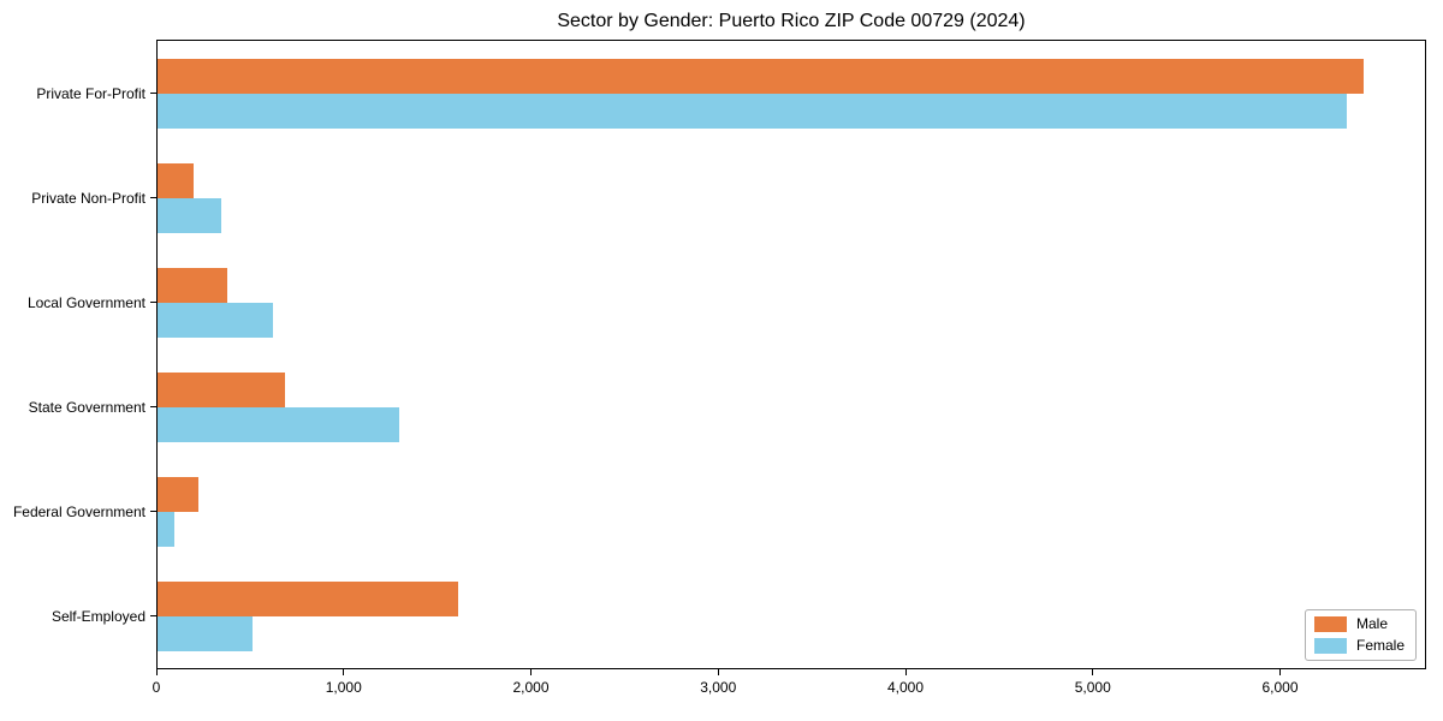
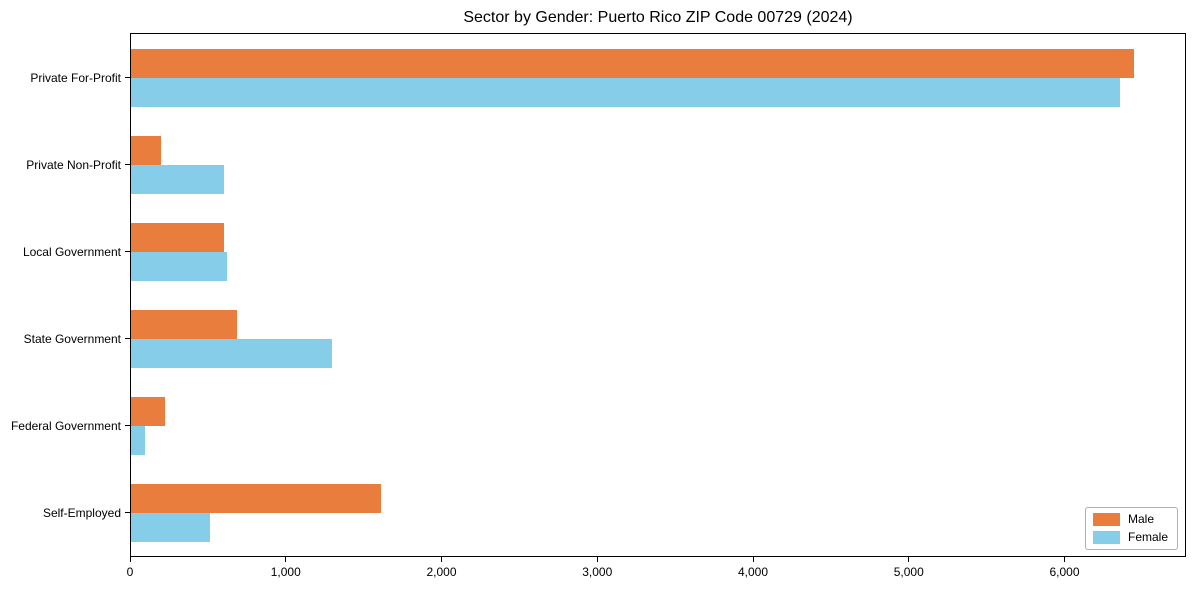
Female/Private Non-Profit: 340 -> 600
Male/Local Government: 370 -> 600
